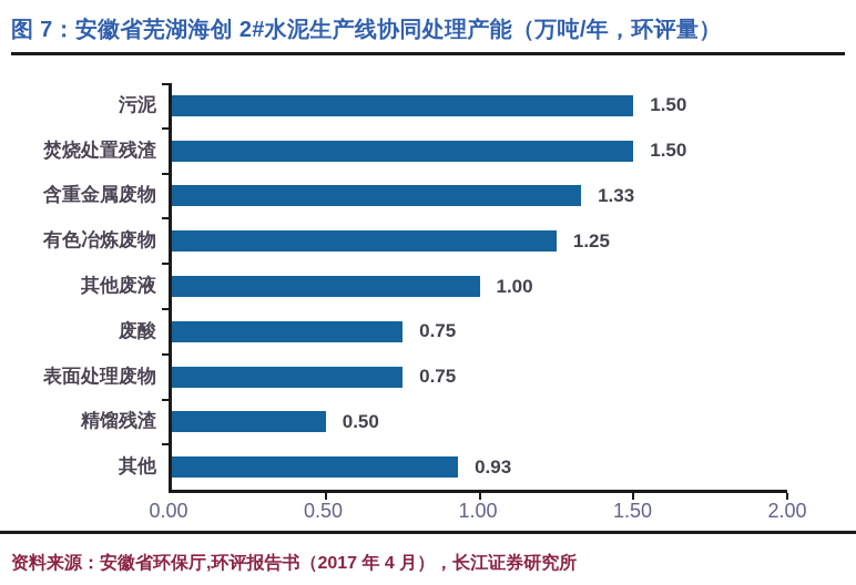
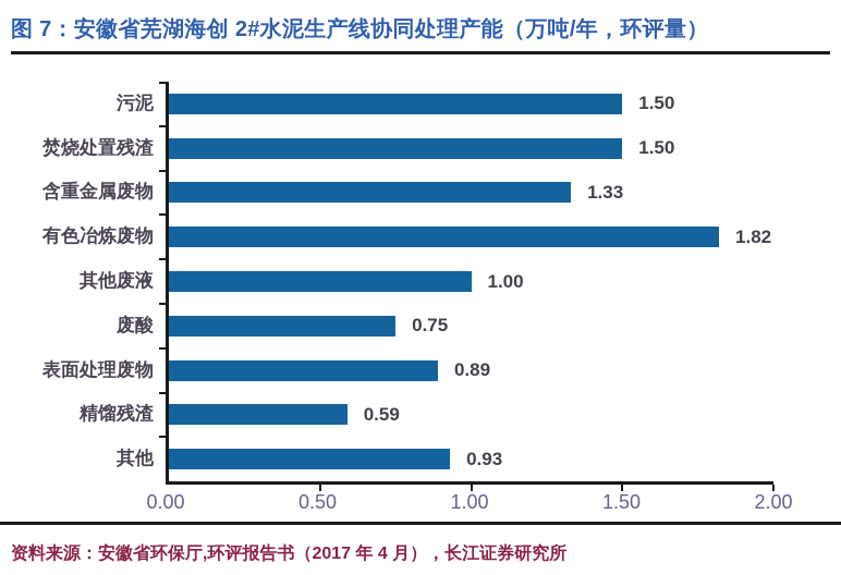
有色冶炼废物: 1.25 -> 1.82
表面处理废物: 0.75 -> 0.89
精馏残渣: 0.50 -> 0.59
